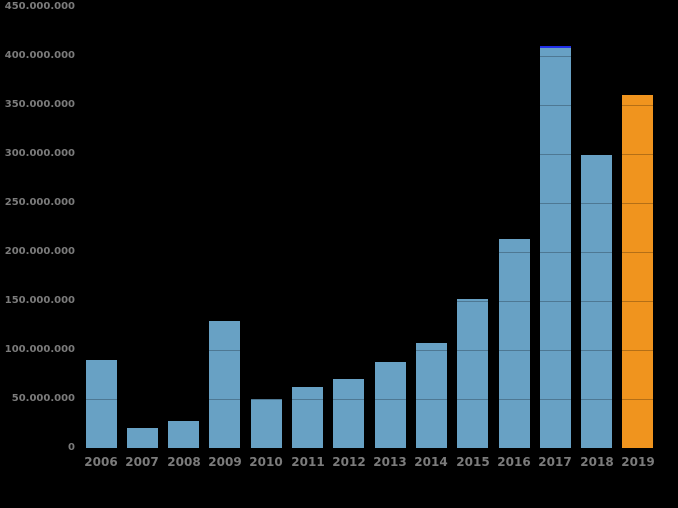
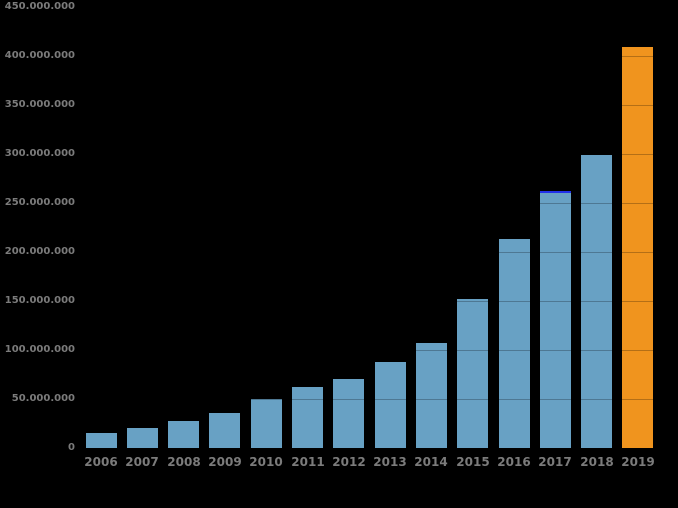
2006: 90000000 -> 20000000
2009: 130000000 -> 40000000
2017: 410000000 -> 260000000
2019: 360000000 -> 410000000
